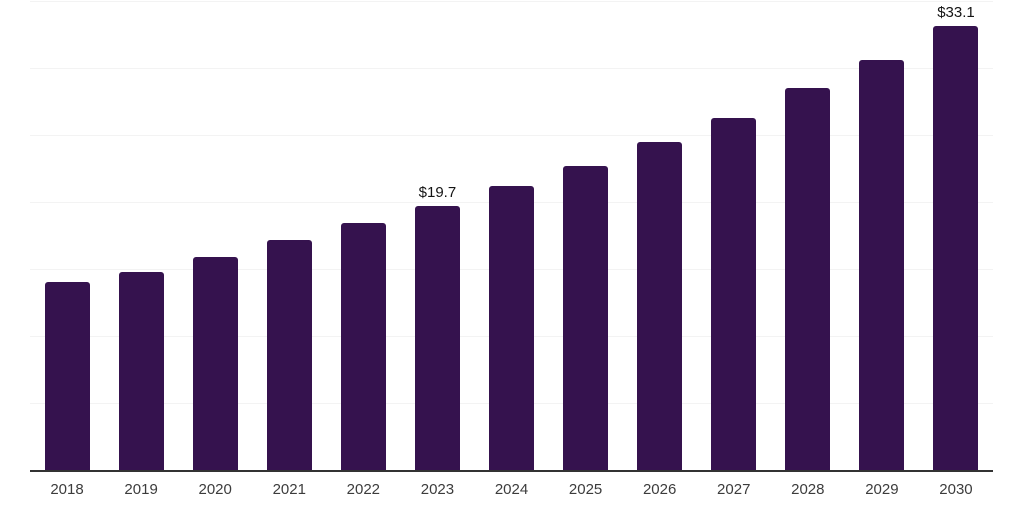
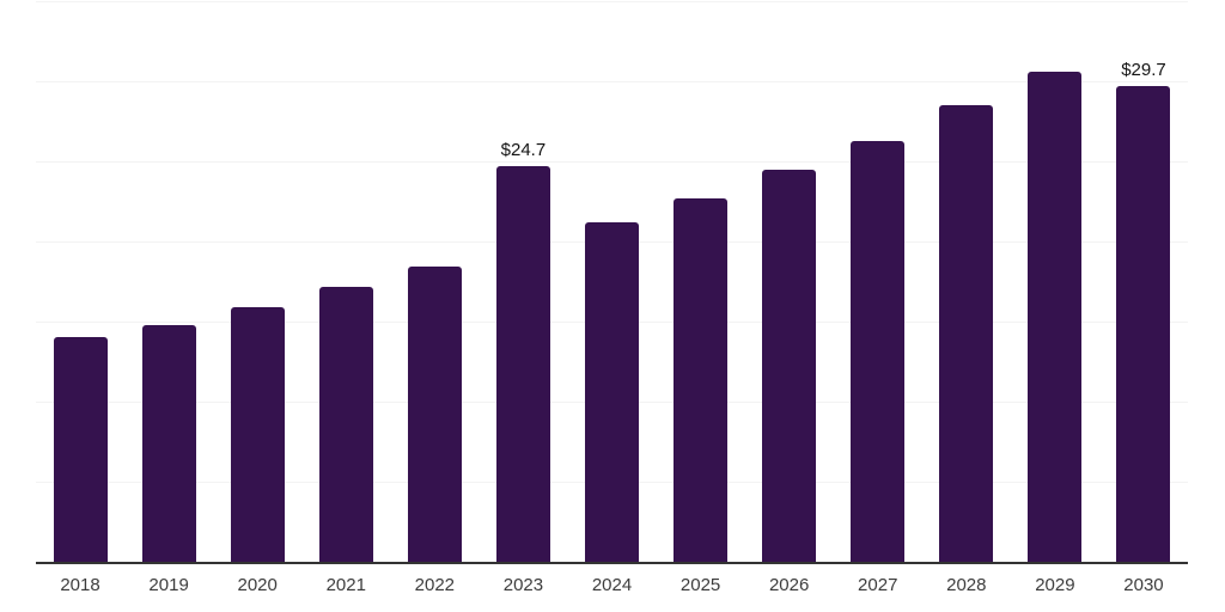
2023: $19.7 -> $24.7
2030: $33.1 -> $29.7
